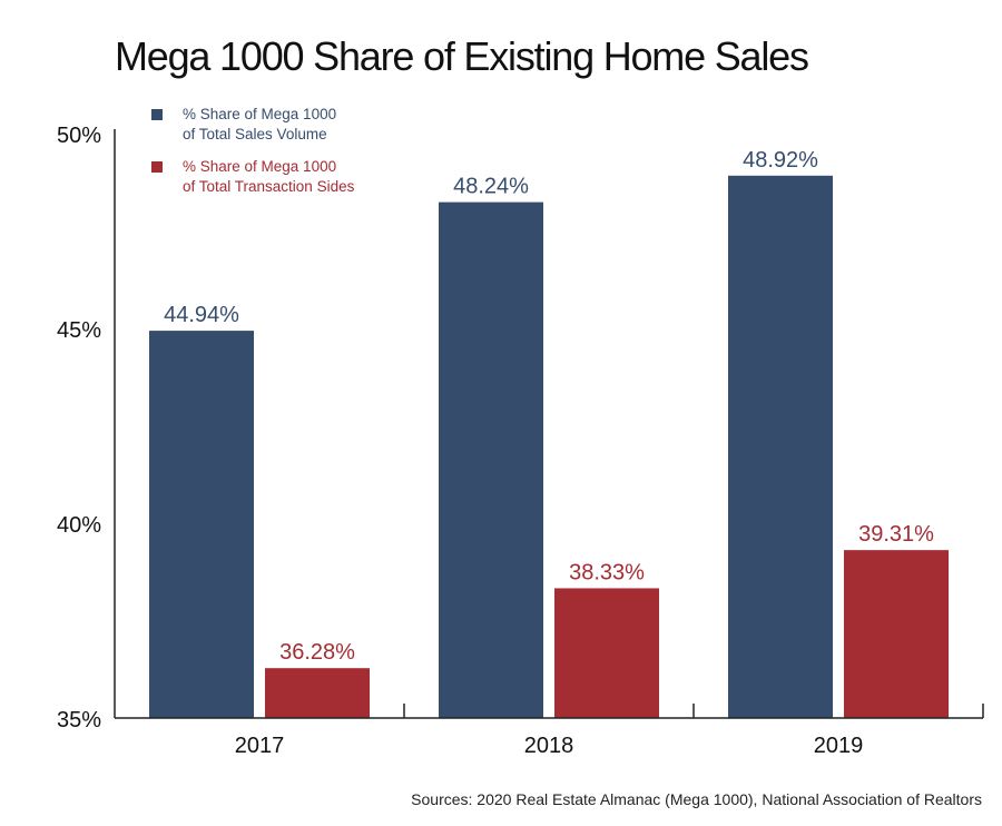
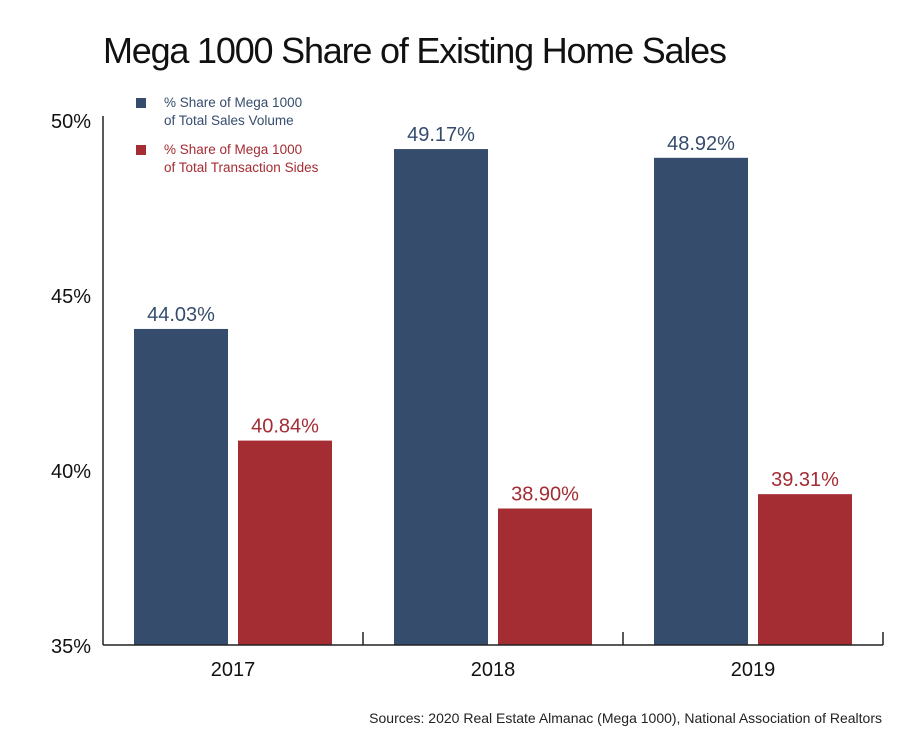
% Share of Mega 1000 of Total Sales Volume/2017: 44.94% -> 44.03%
% Share of Mega 1000 of Total Transaction Sides/2017: 36.28% -> 40.84%
% Share of Mega 1000 of Total Sales Volume/2018: 48.24% -> 49.17%
% Share of Mega 1000 of Total Transaction Sides/2018: 38.33% -> 38.90%
